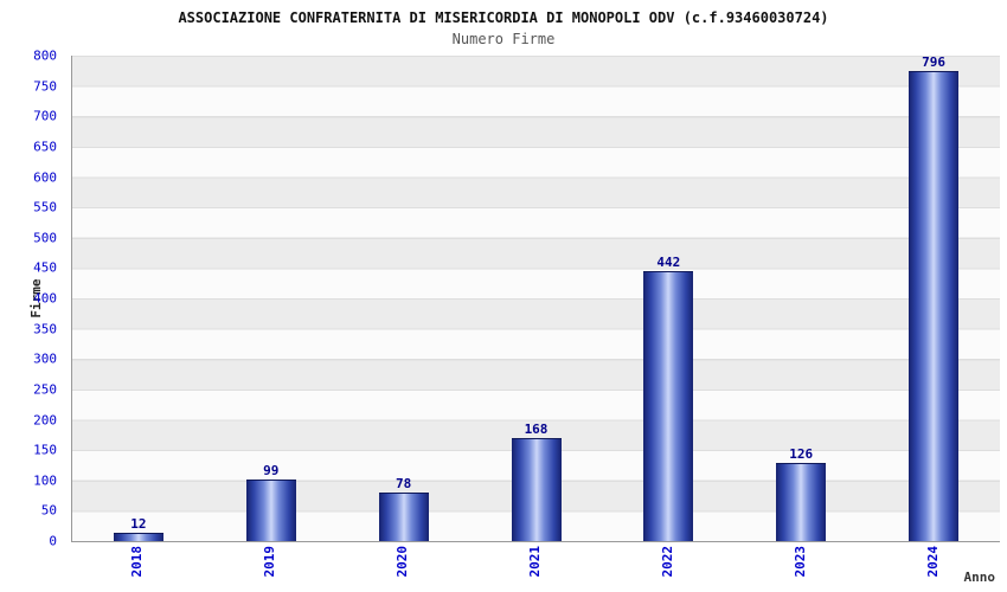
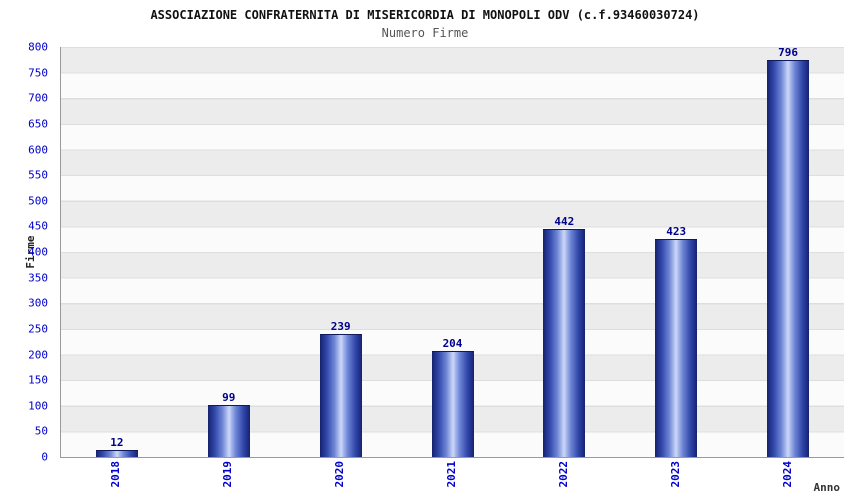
2020: 78 -> 239
2021: 168 -> 204
2023: 126 -> 423
